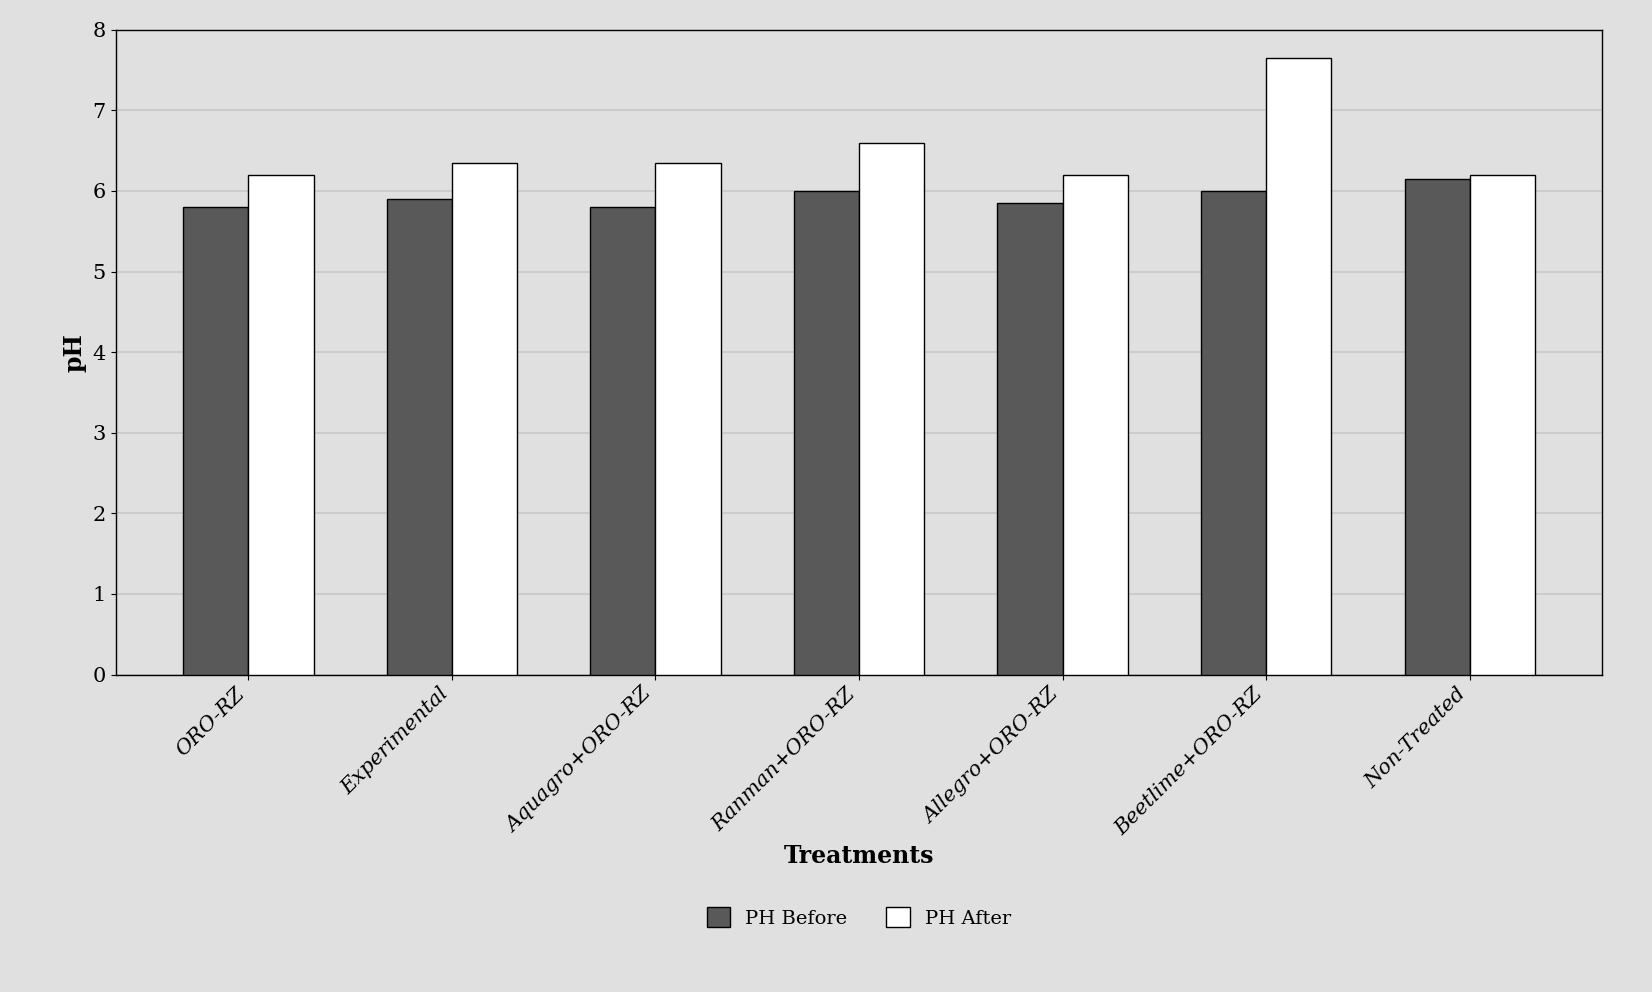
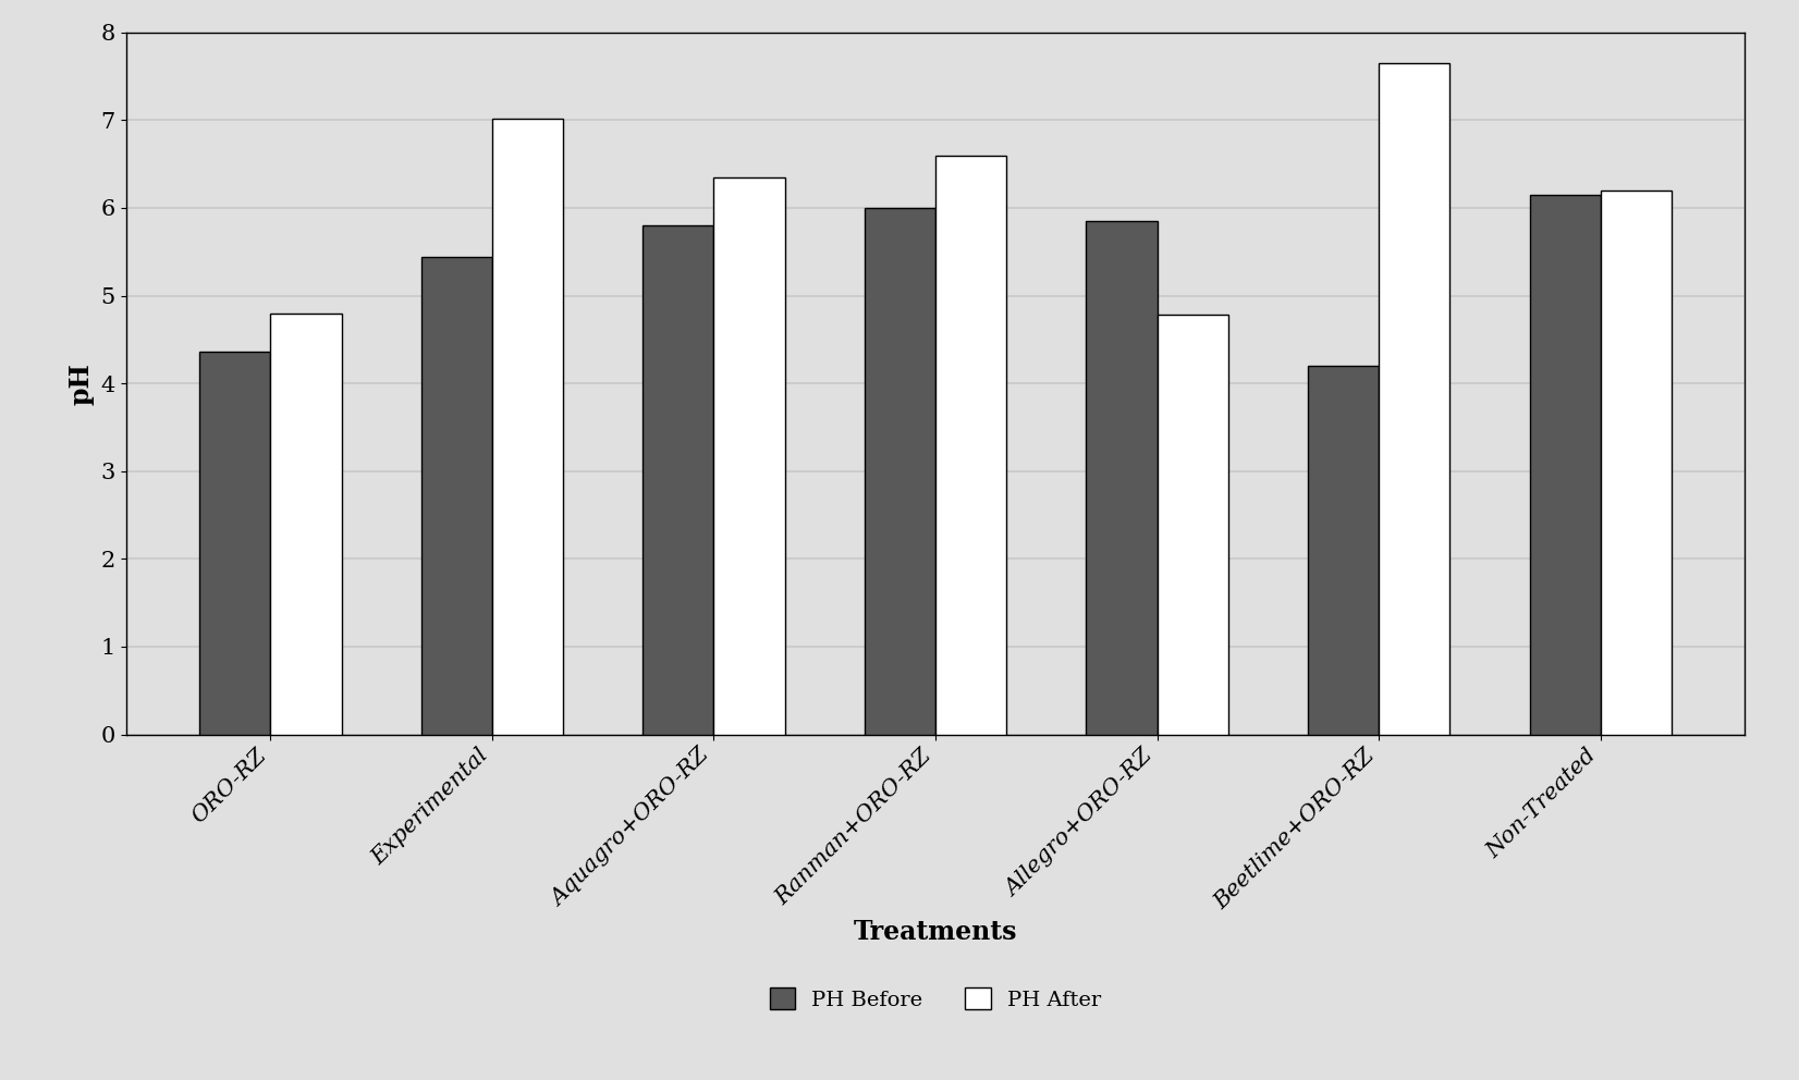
PH Before/ORO-RZ: 5.80 -> 4.36
PH After/ORO-RZ: 6.20 -> 4.80
PH Before/Experimental: 5.90 -> 5.44
PH After/Experimental: 6.35 -> 7.02
PH After/Allegro+ORO-RZ: 6.20 -> 4.78
PH Before/Beetlime+ORO-RZ: 6.00 -> 4.20
